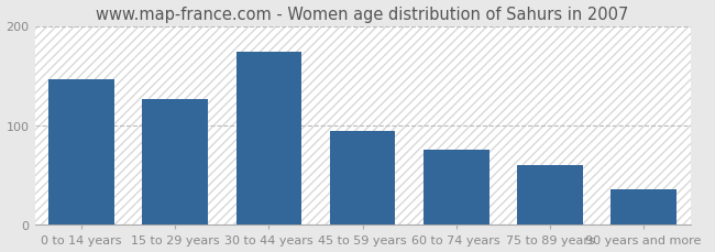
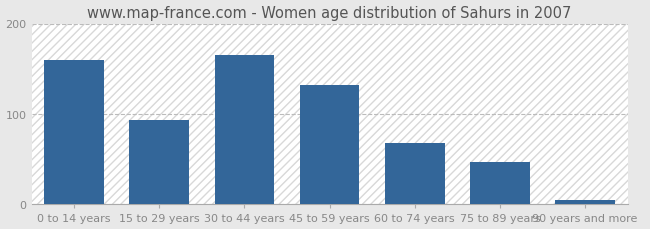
0 to 14 years: 146 -> 160
15 to 29 years: 126 -> 93
30 to 44 years: 174 -> 165
45 to 59 years: 94 -> 132
60 to 74 years: 76 -> 68
75 to 89 years: 60 -> 47
90 years and more: 36 -> 5
